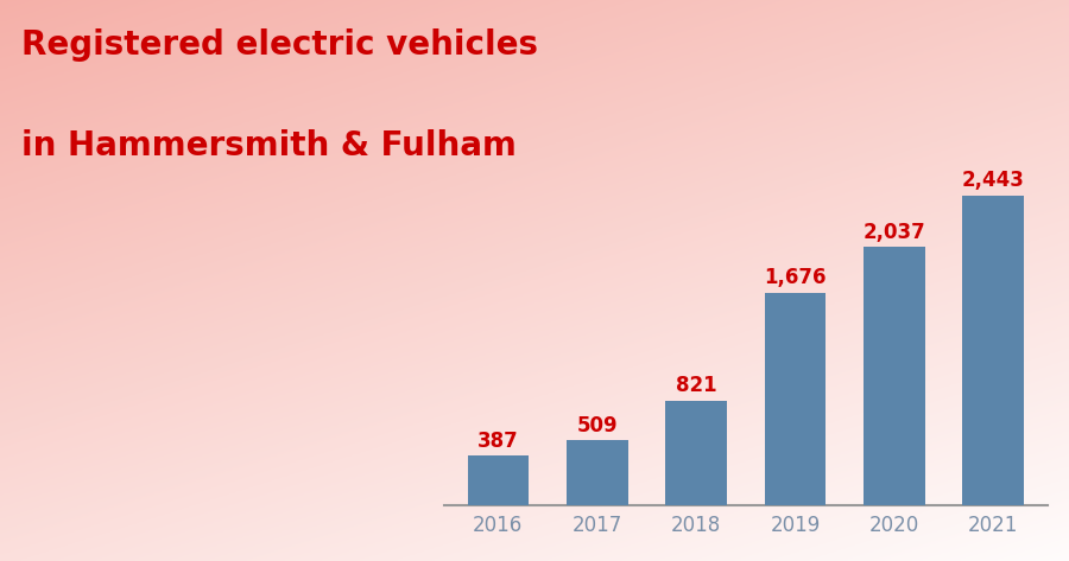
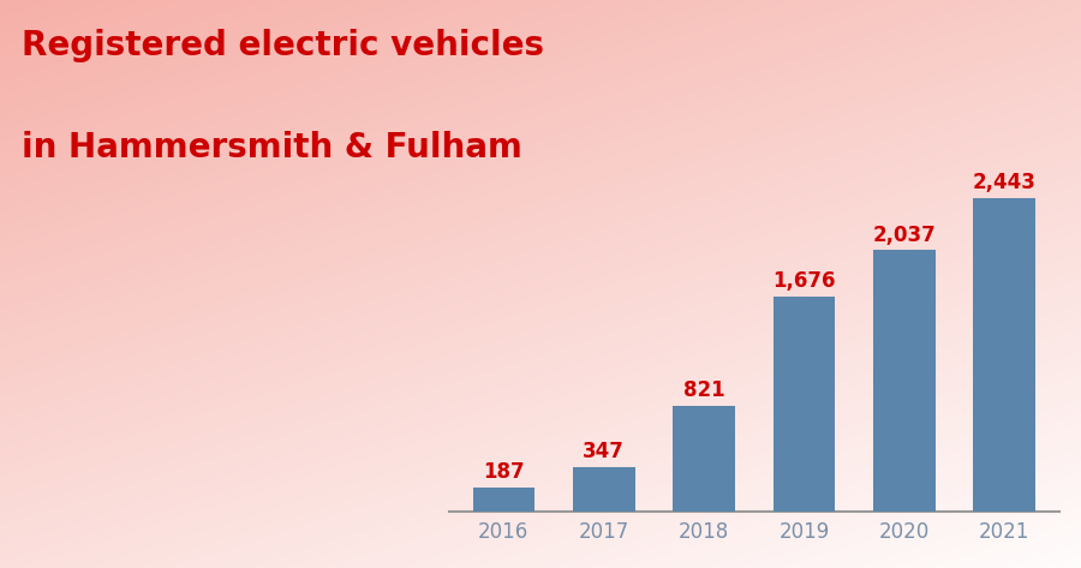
2016: 387 -> 187
2017: 509 -> 347
